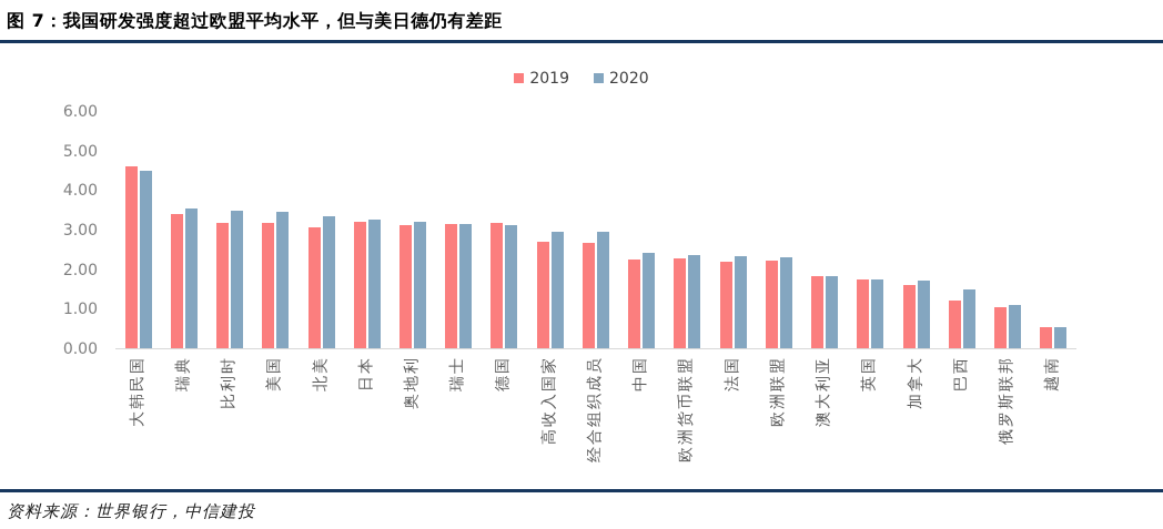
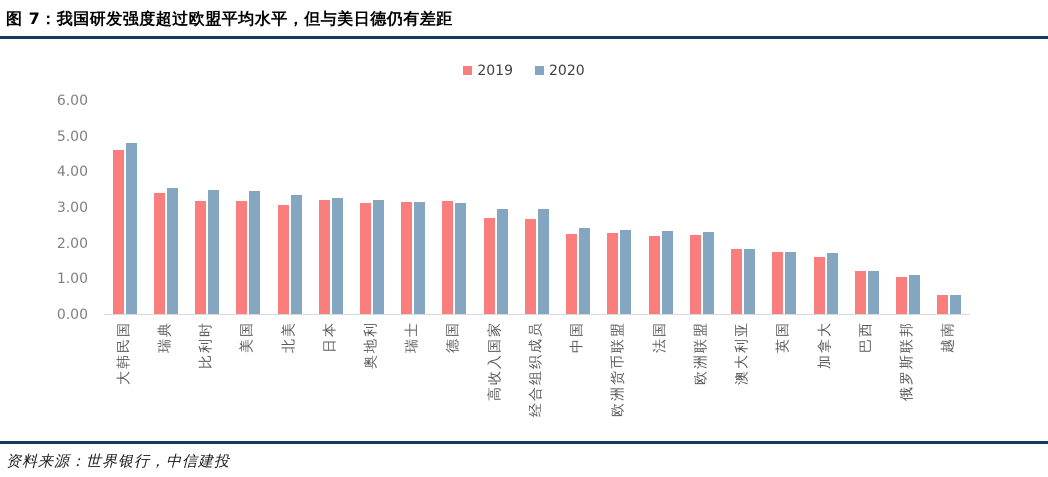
2020/大韩民国: 4.5 -> 4.8
2020/巴西: 1.5 -> 1.2
